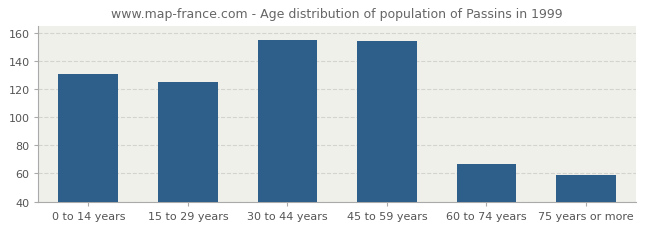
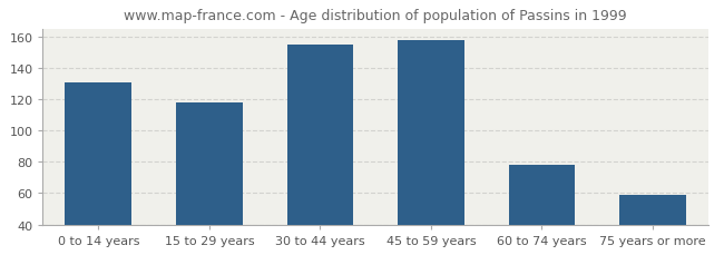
15 to 29 years: 125 -> 118
45 to 59 years: 154 -> 158
60 to 74 years: 67 -> 78
